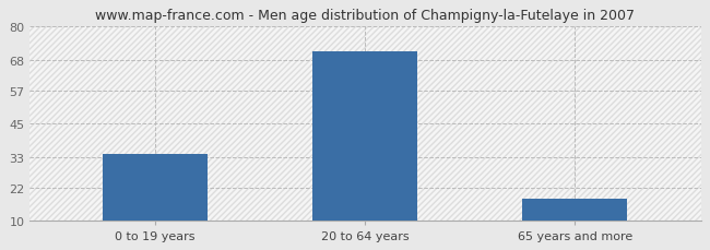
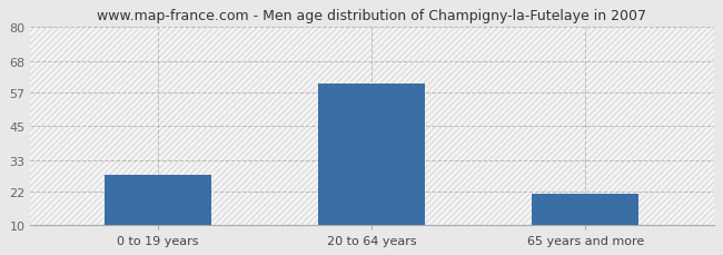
0 to 19 years: 34 -> 28
20 to 64 years: 71 -> 60
65 years and more: 18 -> 21
